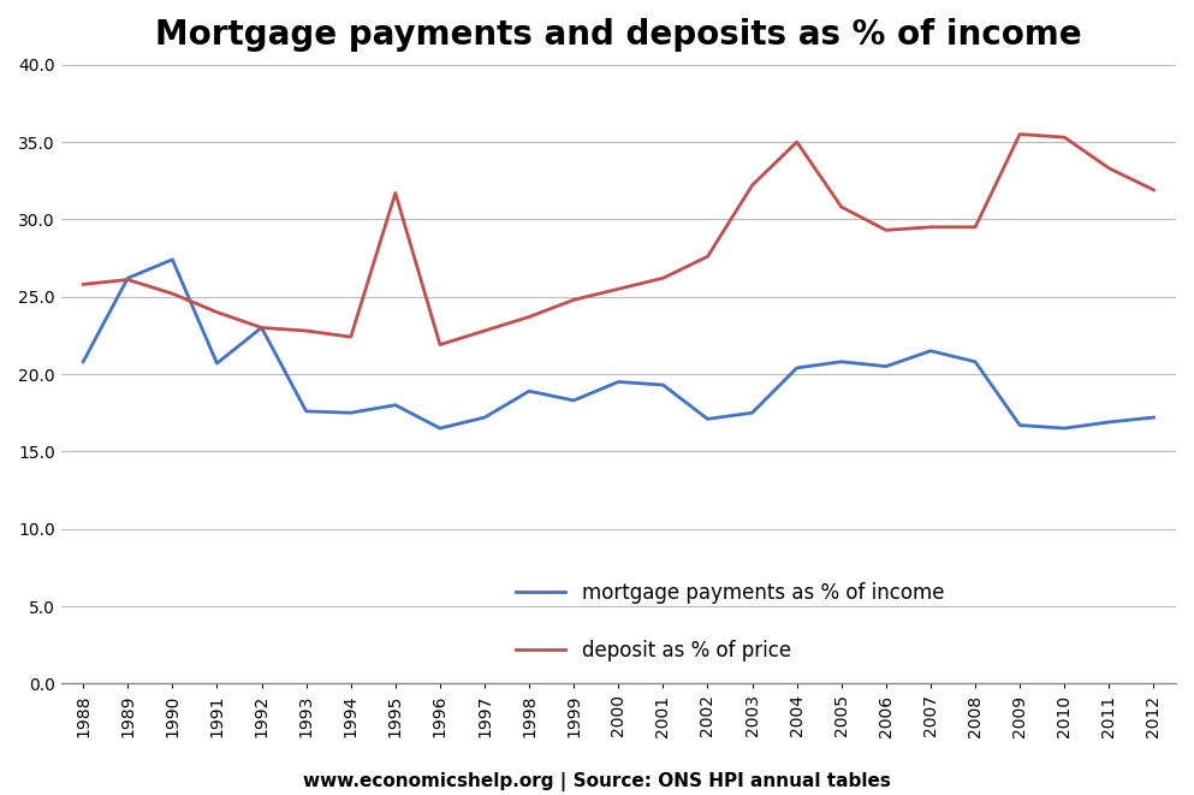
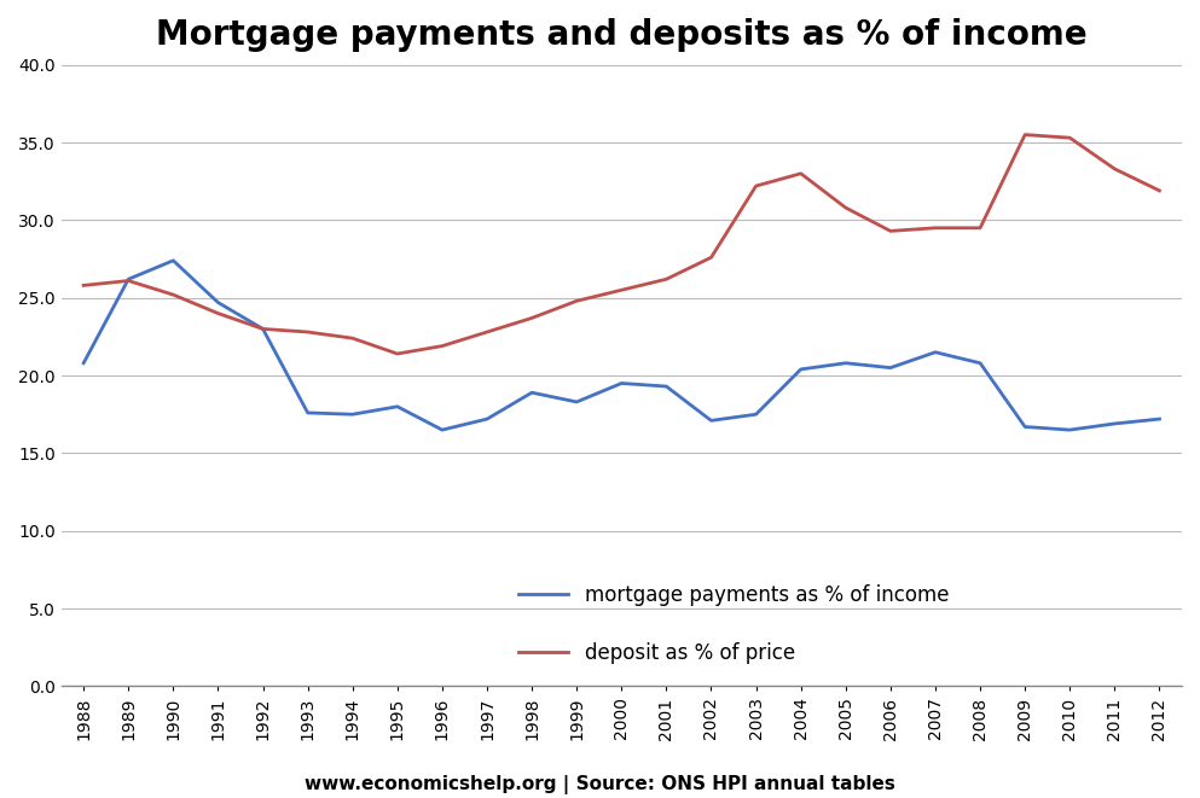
mortgage payments as % of income/1991: 20.7 -> 24.7
deposit as % of price/1995: 31.7 -> 21.4
deposit as % of price/2004: 35.0 -> 33.0
